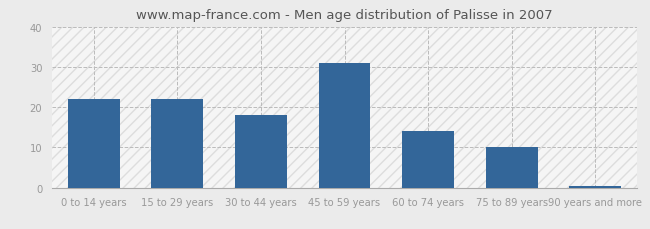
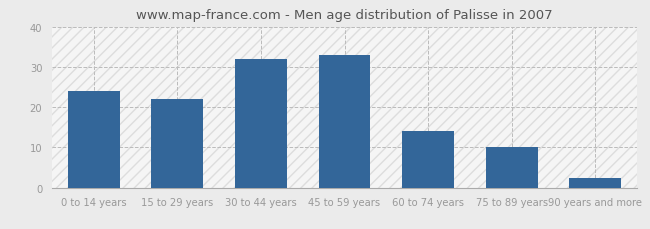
0 to 14 years: 22.0 -> 24.0
30 to 44 years: 18.0 -> 32.0
45 to 59 years: 31.0 -> 33.0
90 years and more: 0.5 -> 2.5
